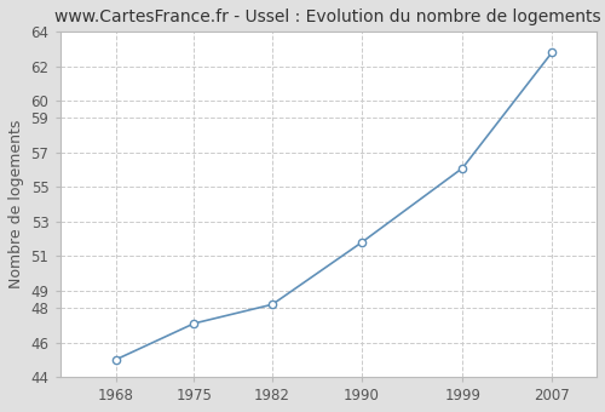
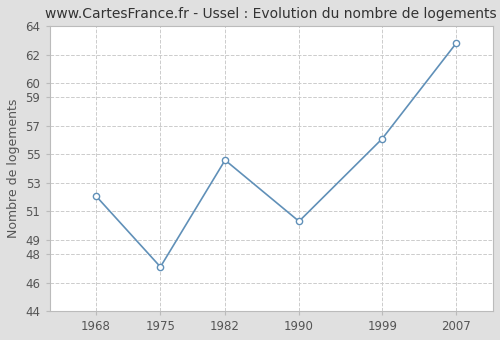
1968: 45.0 -> 52.1
1982: 48.2 -> 54.6
1990: 51.8 -> 50.3
